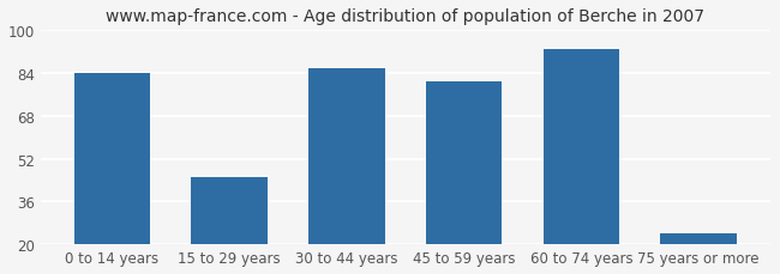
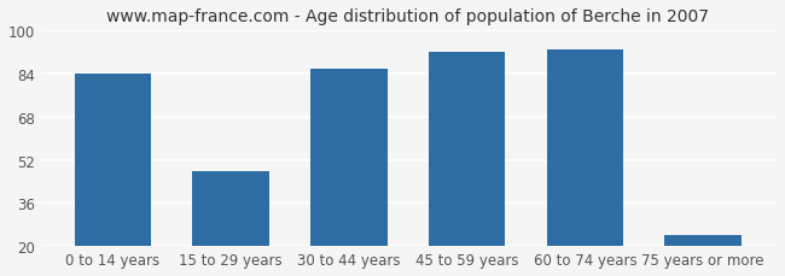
15 to 29 years: 45 -> 48
45 to 59 years: 81 -> 92
